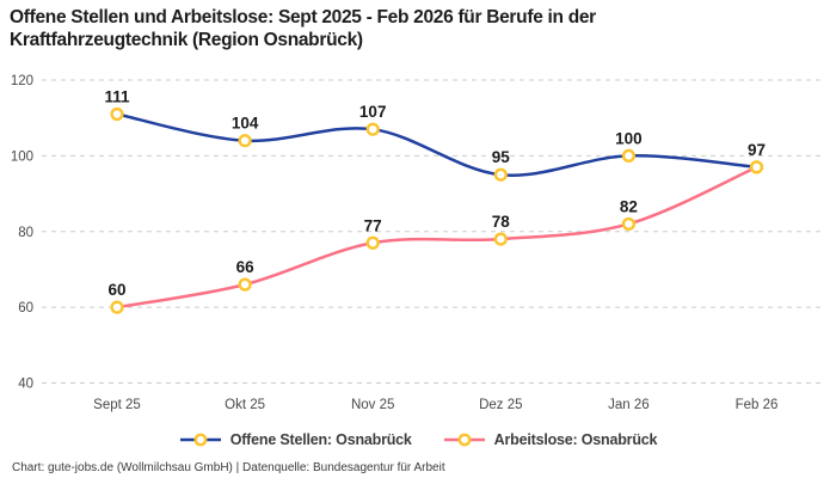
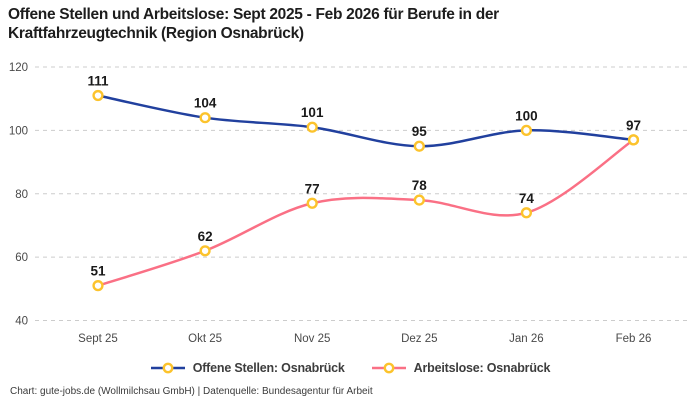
Arbeitslose: Osnabrück/Sept 25: 60 -> 51
Arbeitslose: Osnabrück/Okt 25: 66 -> 62
Offene Stellen: Osnabrück/Nov 25: 107 -> 101
Arbeitslose: Osnabrück/Jan 26: 82 -> 74
